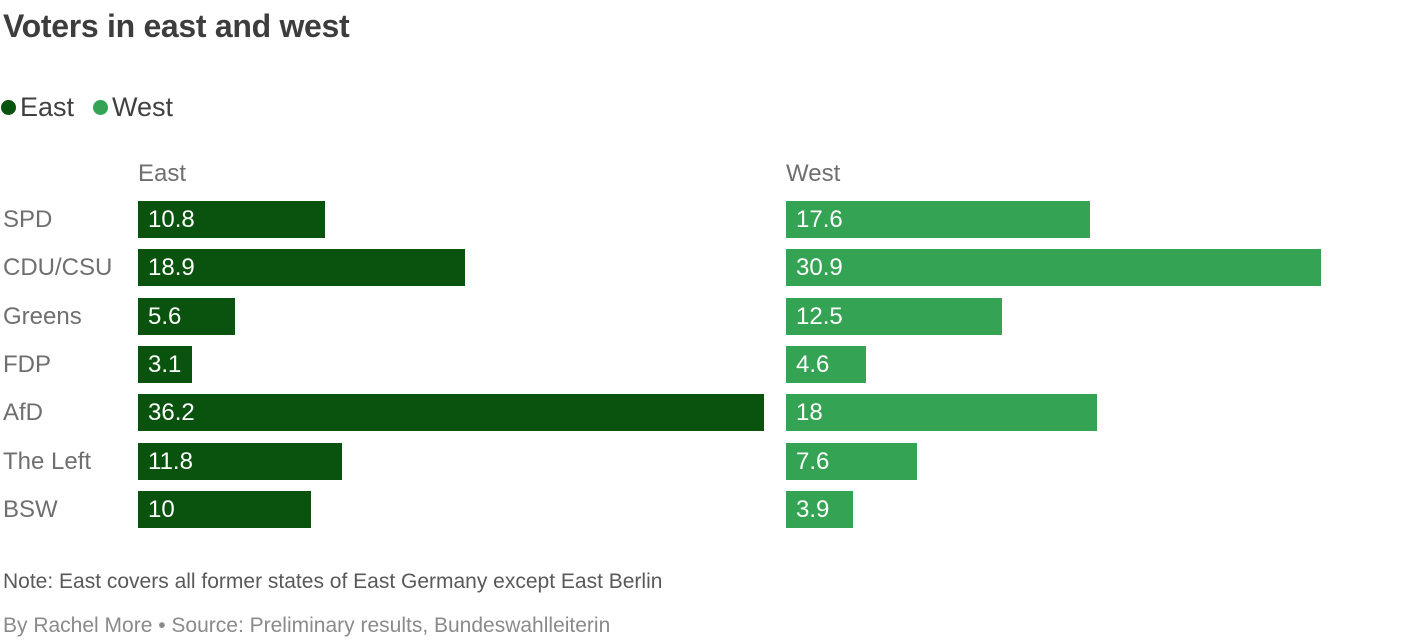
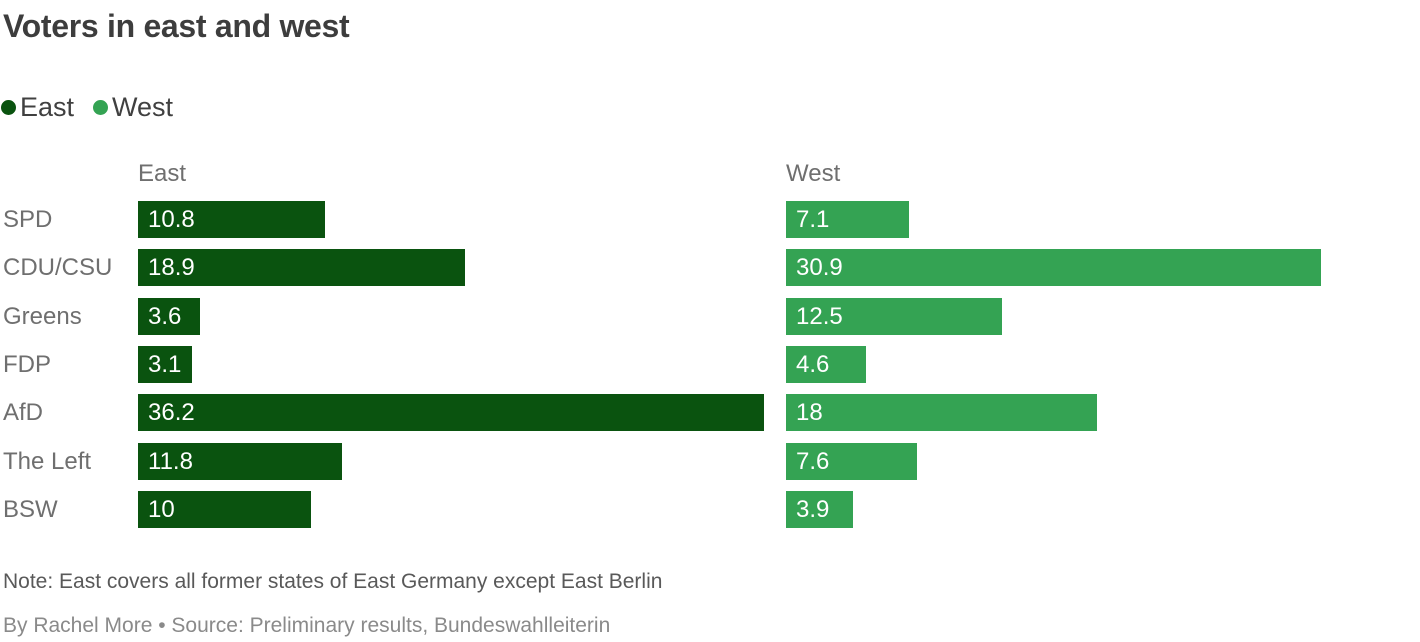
West/SPD: 17.6 -> 7.1
East/Greens: 5.6 -> 3.6
